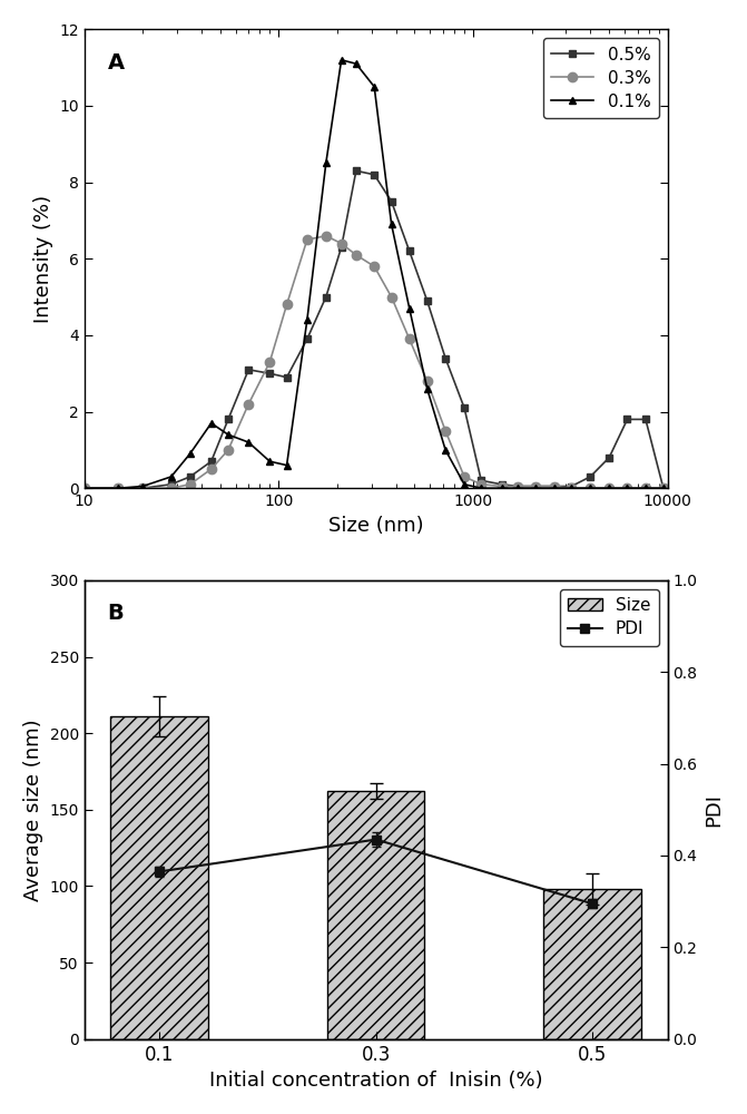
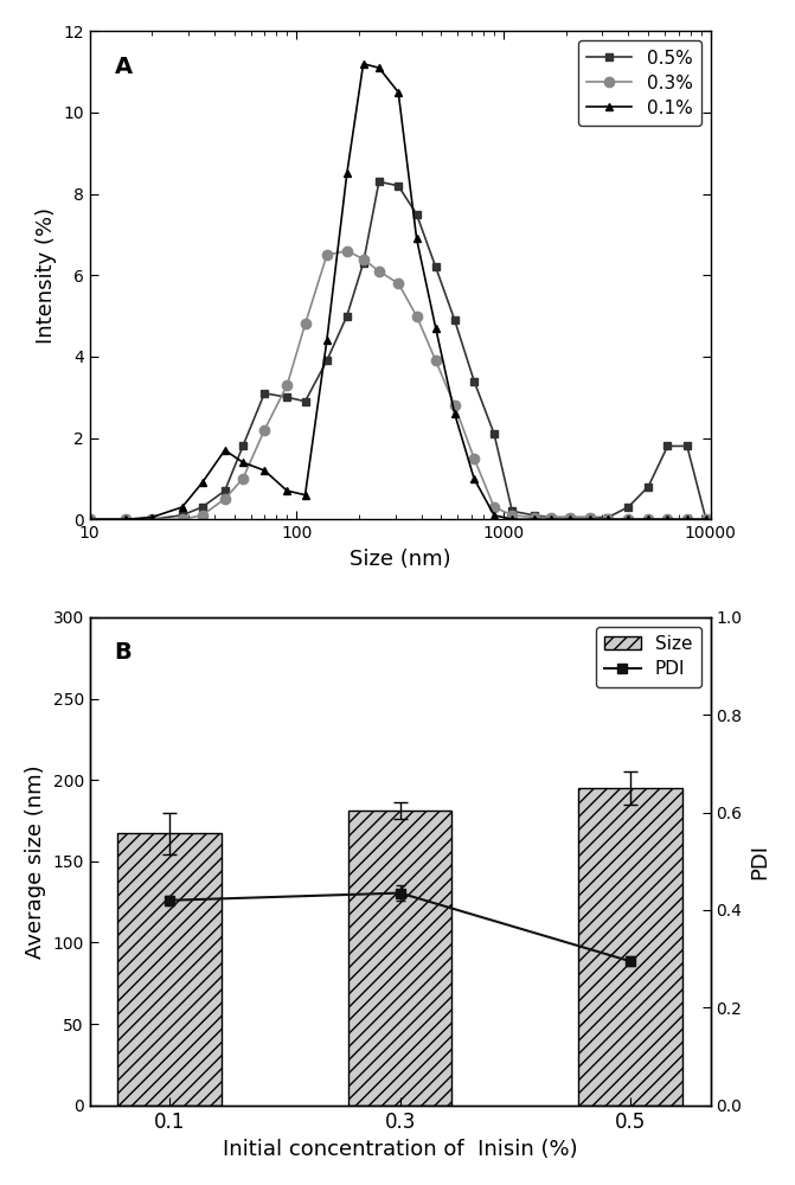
Size/0.1: 211 -> 167
PDI/0.1: 0.365 -> 0.420
Size/0.3: 162 -> 181
Size/0.5: 98 -> 195
